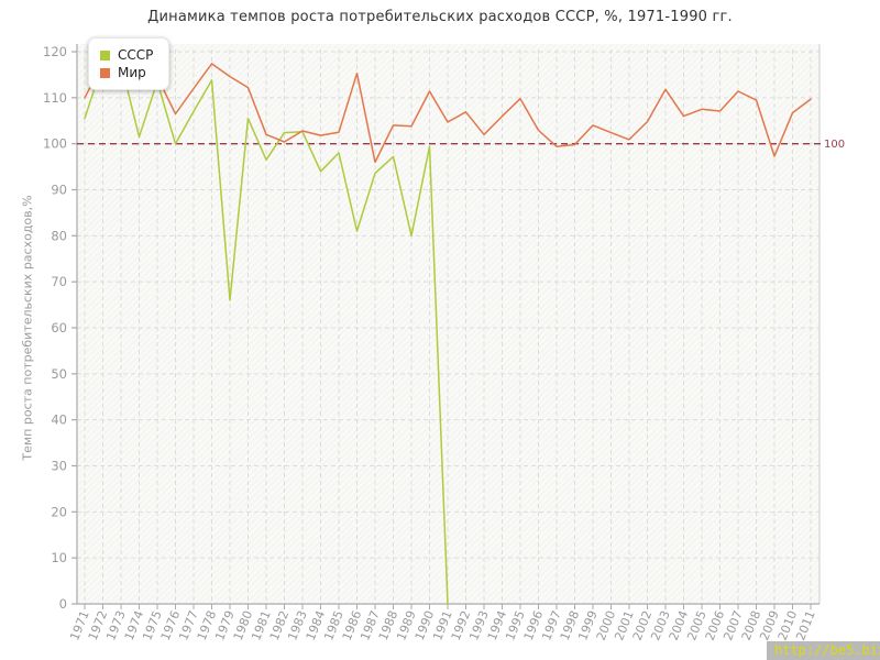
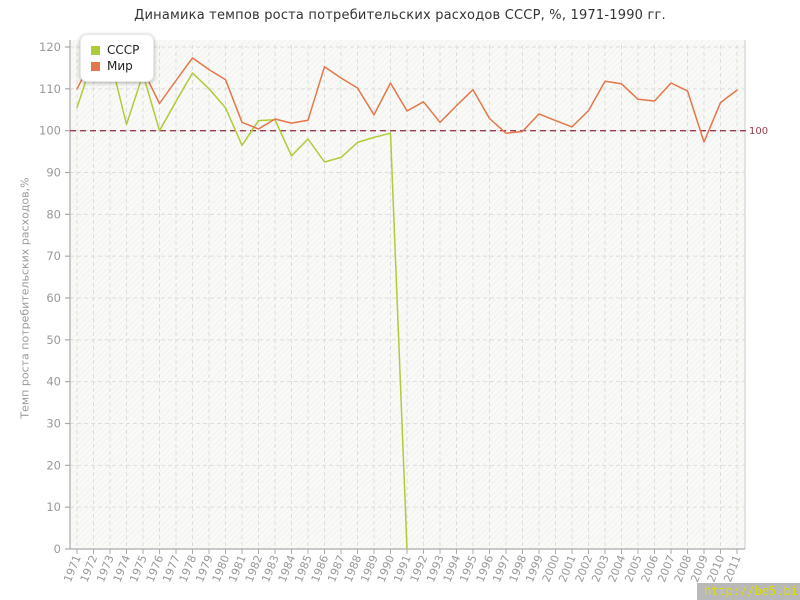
СССР/1979: 66 -> 110
СССР/1986: 81 -> 92
Мир/1987: 96 -> 113
Мир/1988: 104 -> 110
СССР/1989: 80 -> 98
Мир/2004: 106 -> 111
